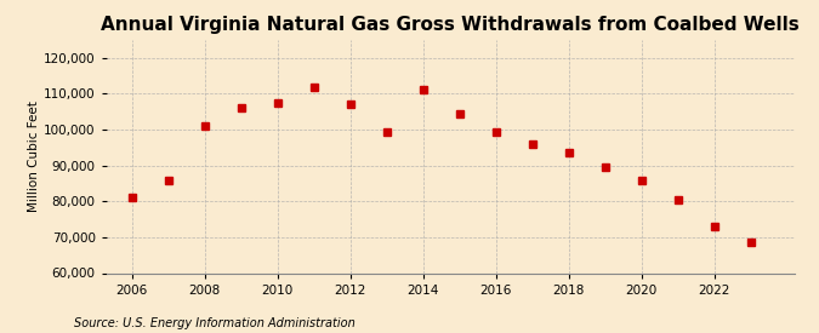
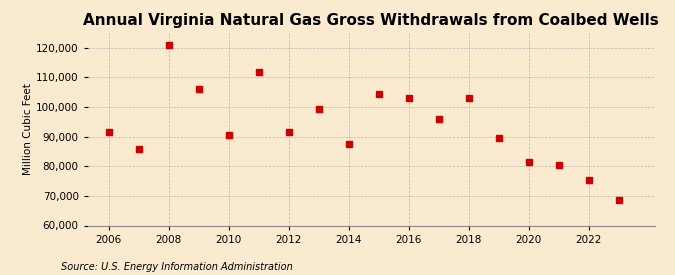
2006: 81,000 -> 91,500
2008: 101,000 -> 121,000
2010: 107,500 -> 90,500
2012: 107,000 -> 91,500
2014: 111,000 -> 87,500
2016: 99,500 -> 103,000
2018: 93,500 -> 103,000
2020: 86,000 -> 81,500
2022: 73,000 -> 75,500
